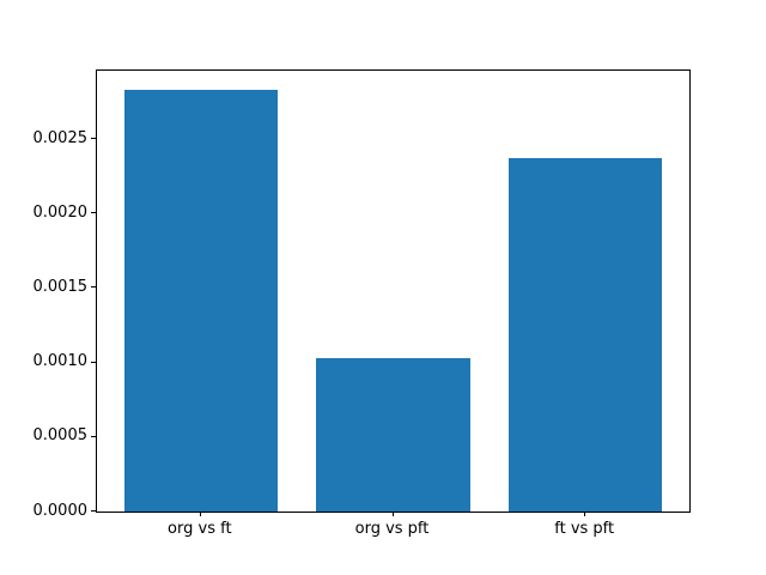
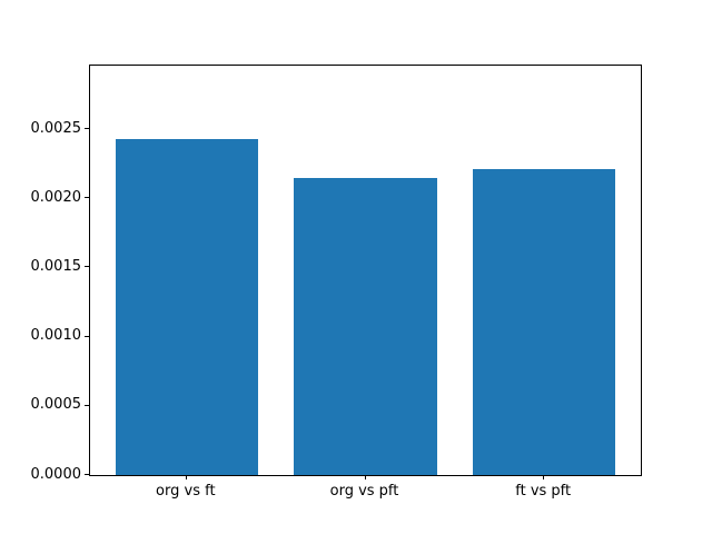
org vs ft: 0.00283 -> 0.00243
org vs pft: 0.00103 -> 0.00215
ft vs pft: 0.00237 -> 0.00221
